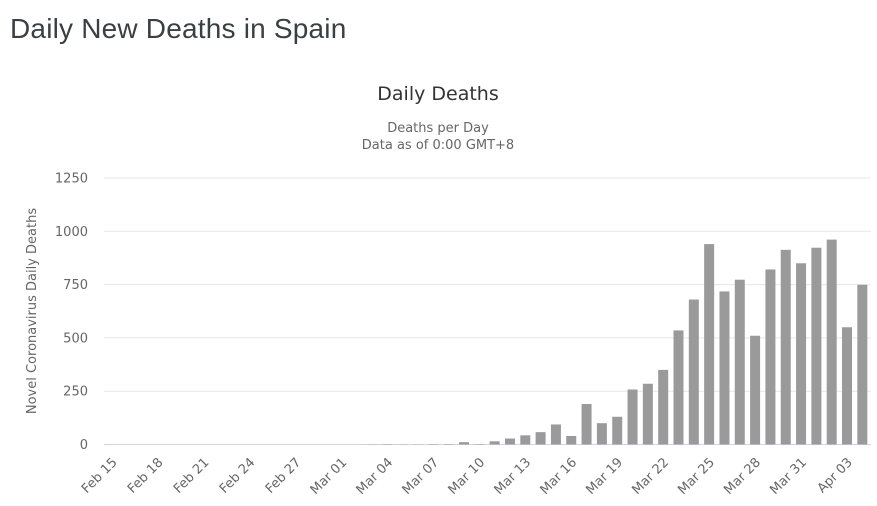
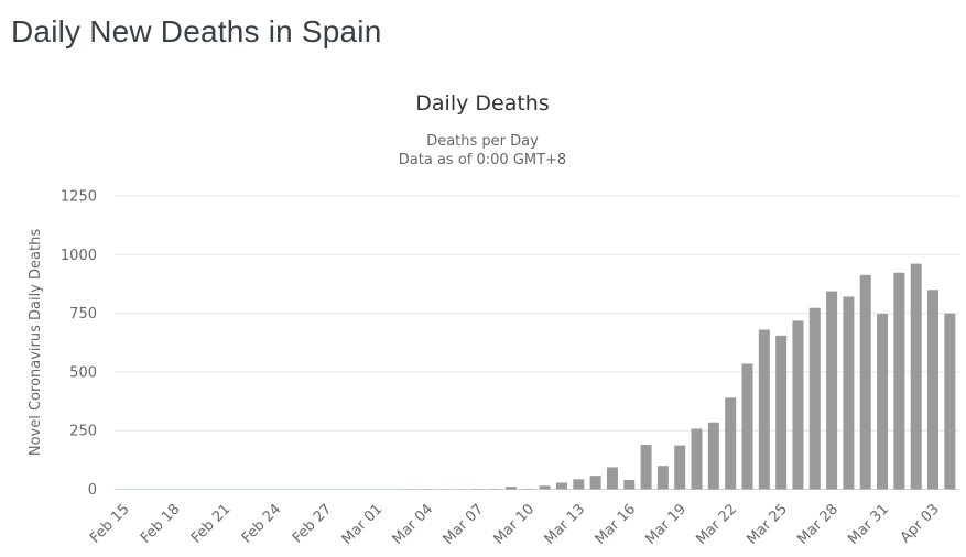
Mar 19: 130 -> 190
Mar 22: 350 -> 390
Mar 25: 940 -> 660
Mar 28: 510 -> 840
Mar 31: 850 -> 750
Apr 03: 550 -> 850
